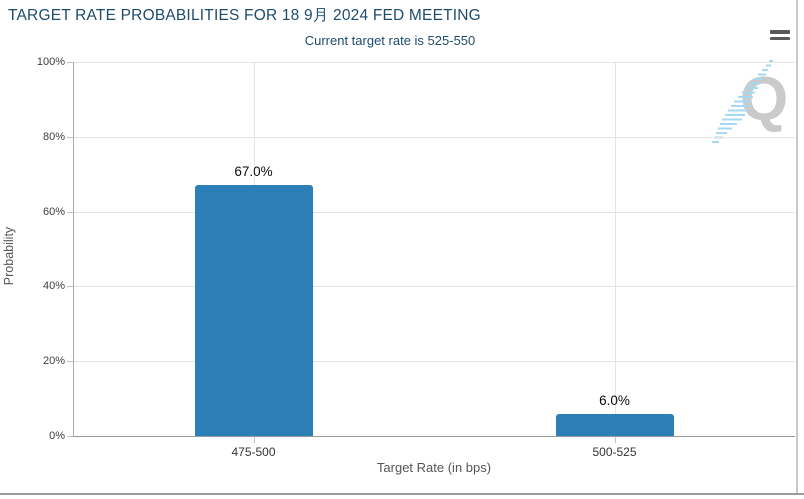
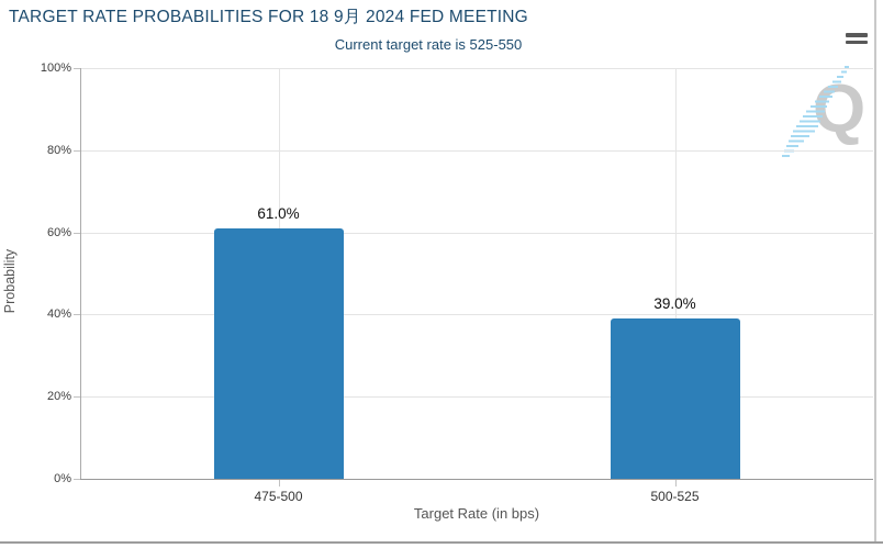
475-500: 67.0% -> 61.0%
500-525: 6.0% -> 39.0%
